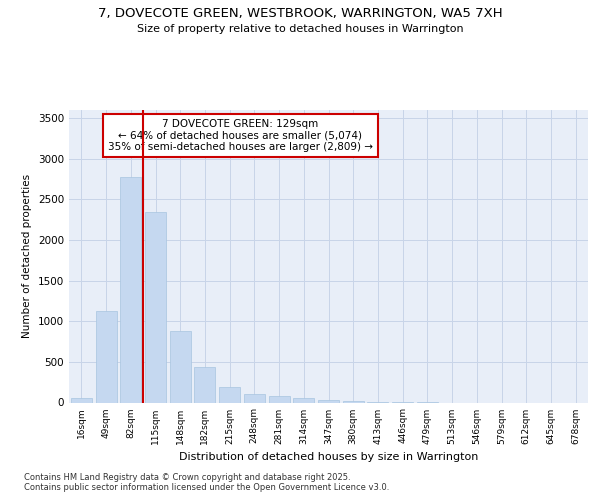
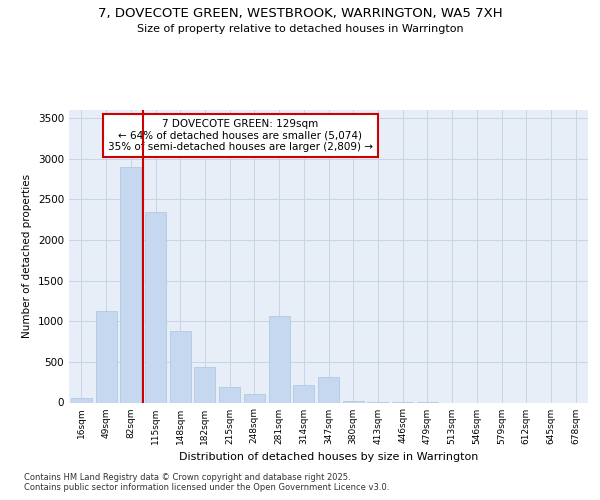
82sqm: 2780 -> 2900
281sqm: 80 -> 1060
314sqm: 60 -> 220
347sqm: 30 -> 320
